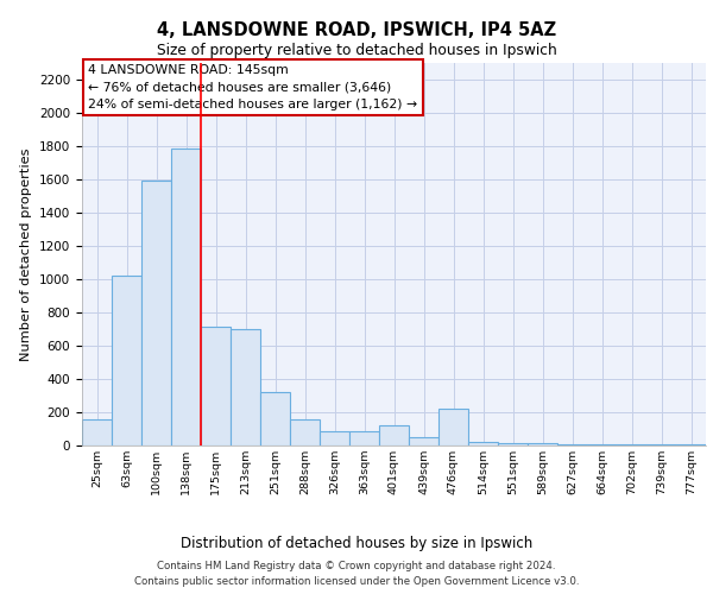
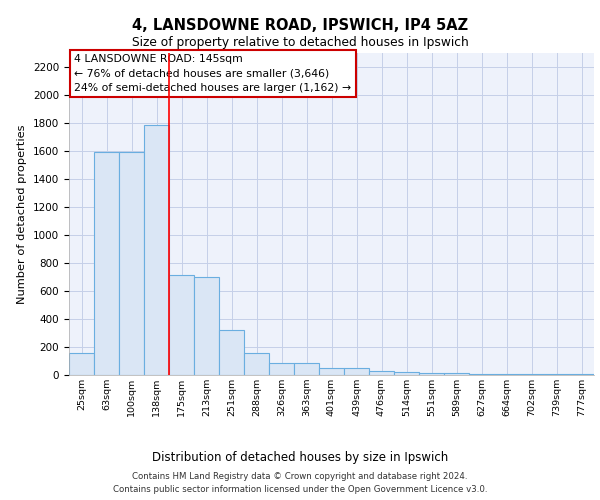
63sqm: 1020 -> 1590
401sqm: 120 -> 50
476sqm: 220 -> 30
